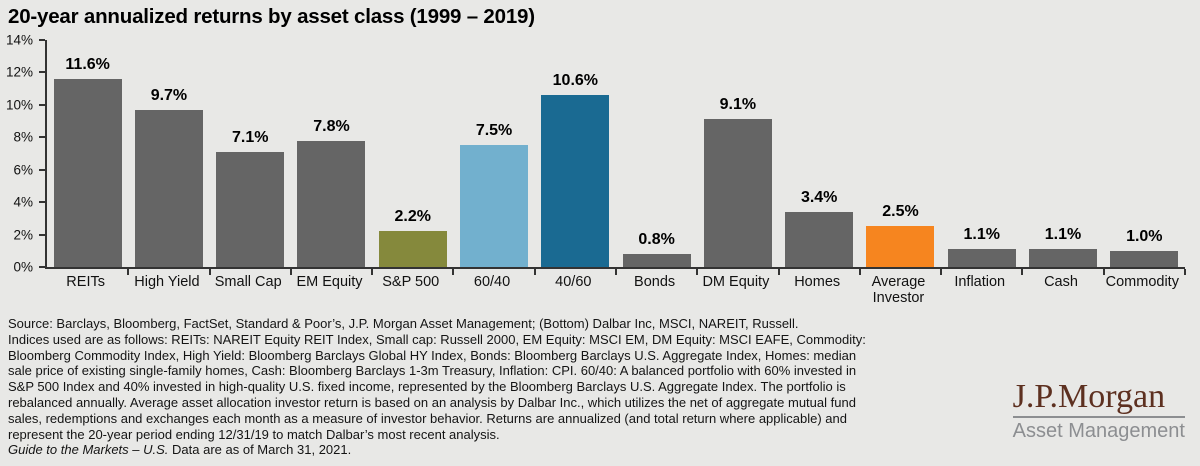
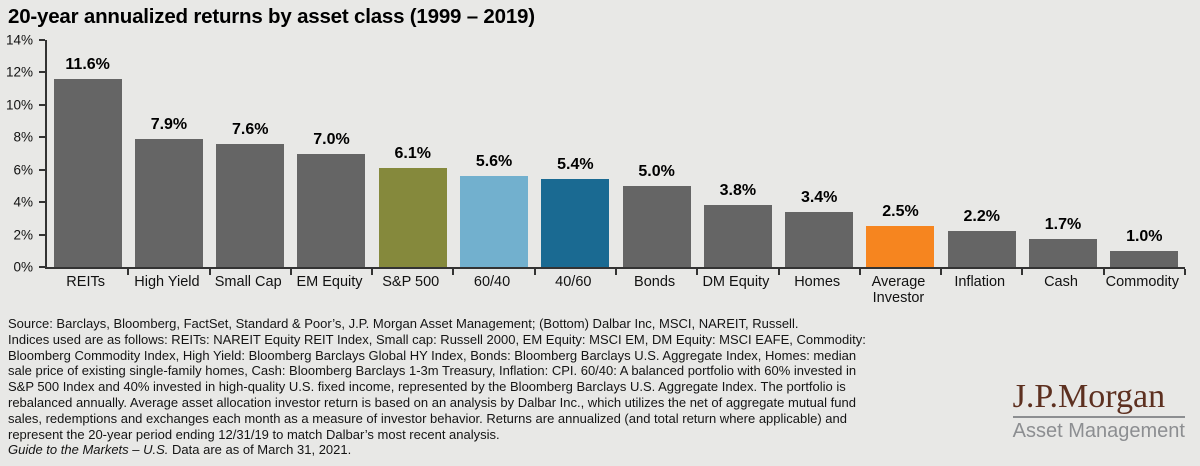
High Yield: 9.7% -> 7.9%
Small Cap: 7.1% -> 7.6%
EM Equity: 7.8% -> 7.0%
S&P 500: 2.2% -> 6.1%
60/40: 7.5% -> 5.6%
40/60: 10.6% -> 5.4%
Bonds: 0.8% -> 5.0%
DM Equity: 9.1% -> 3.8%
Inflation: 1.1% -> 2.2%
Cash: 1.1% -> 1.7%
